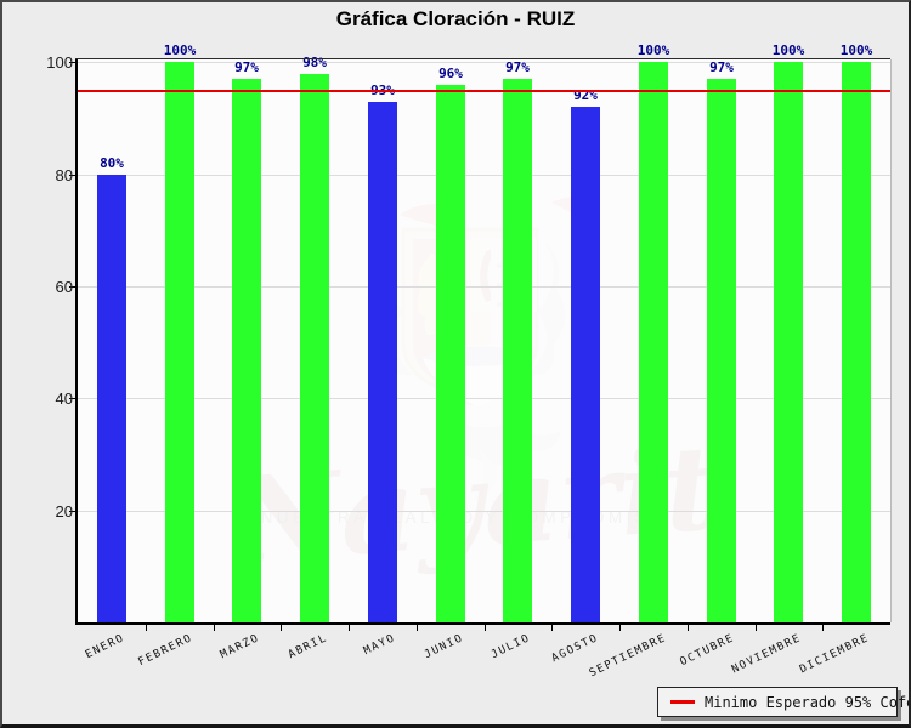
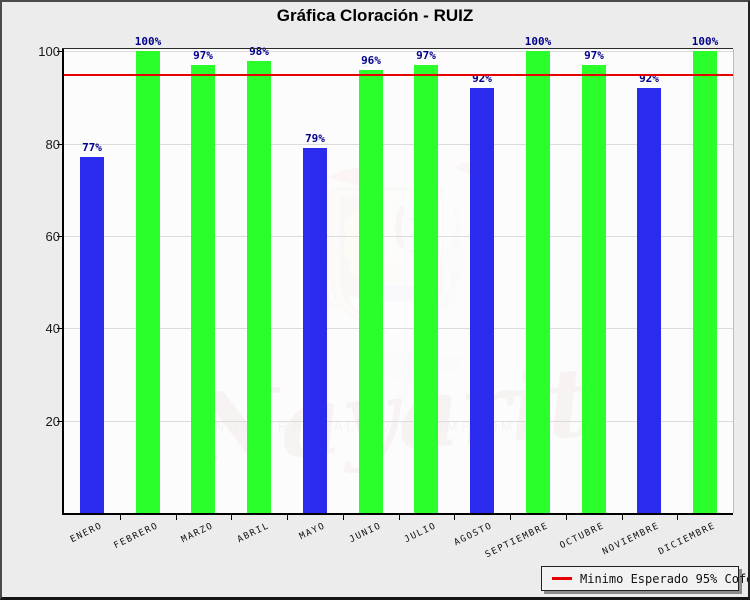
ENERO: 80% -> 77%
MAYO: 93% -> 79%
NOVIEMBRE: 100% -> 92%
